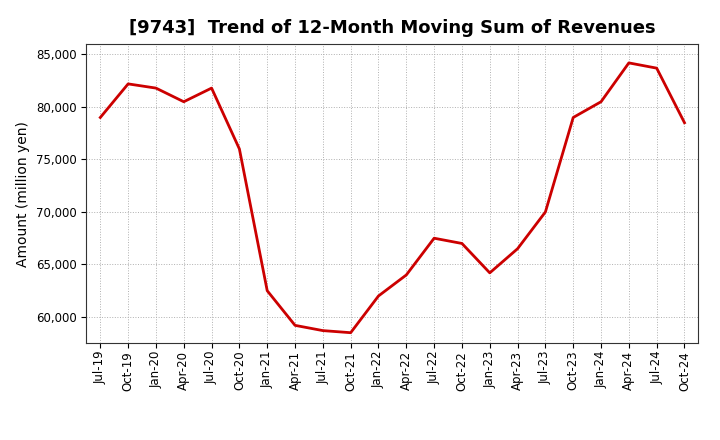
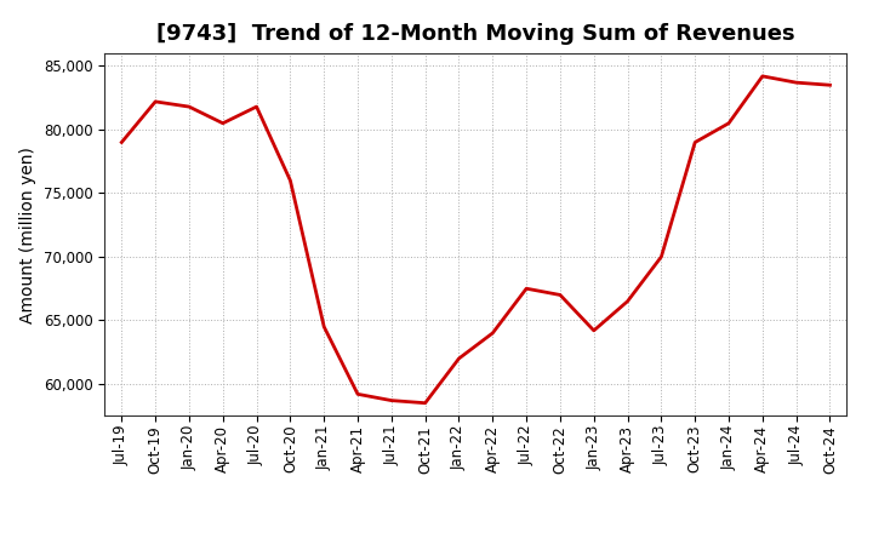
Jan-21: 62,500 -> 64,500
Oct-24: 78,500 -> 83,500
